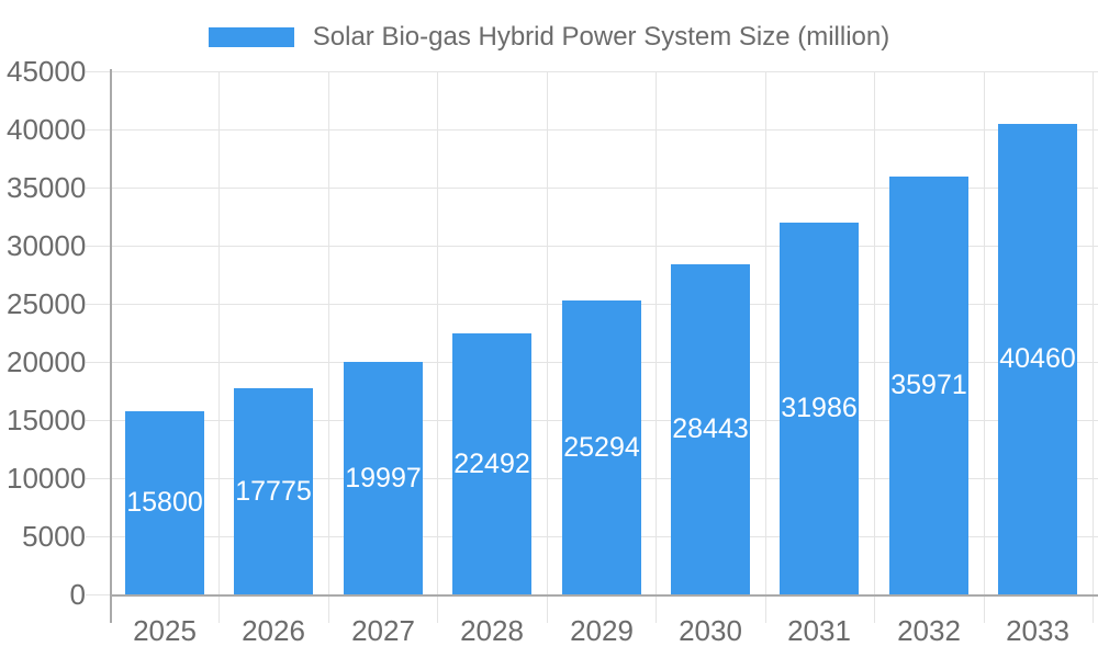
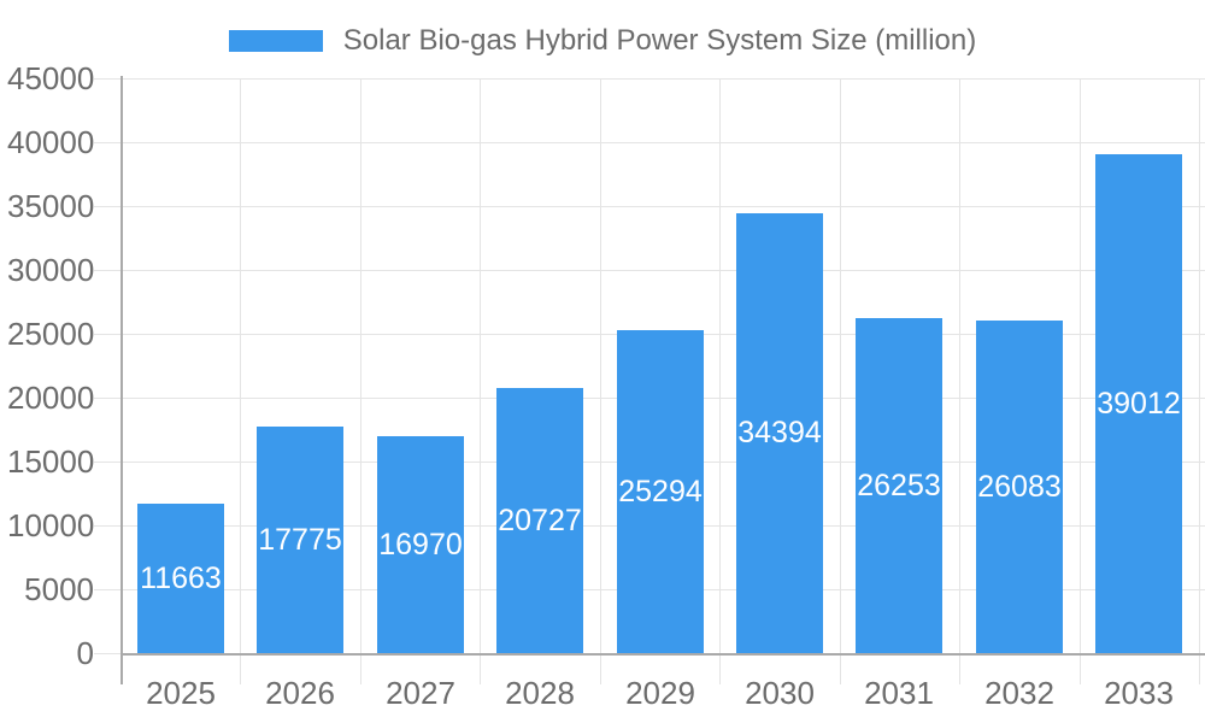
2025: 15800 -> 11663
2027: 19997 -> 16970
2028: 22492 -> 20727
2030: 28443 -> 34394
2031: 31986 -> 26253
2032: 35971 -> 26083
2033: 40460 -> 39012
